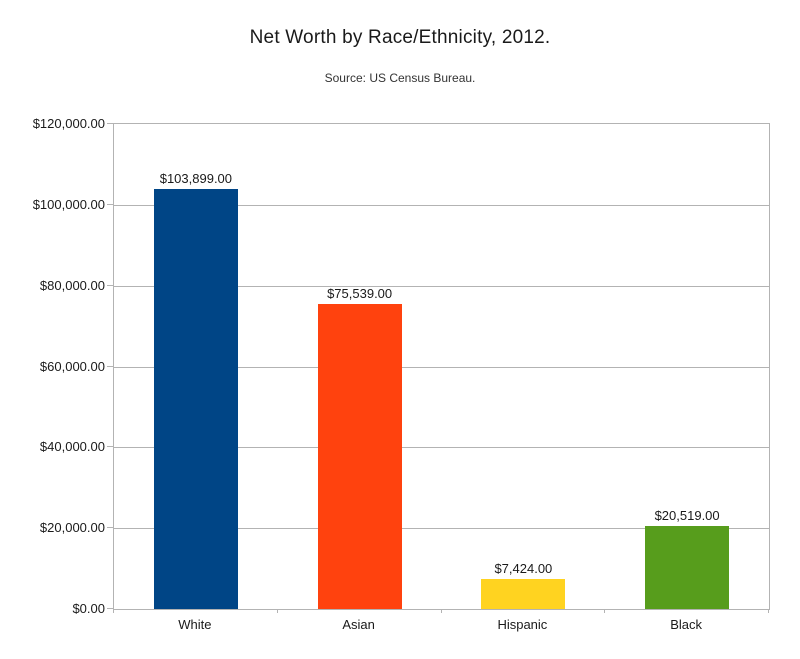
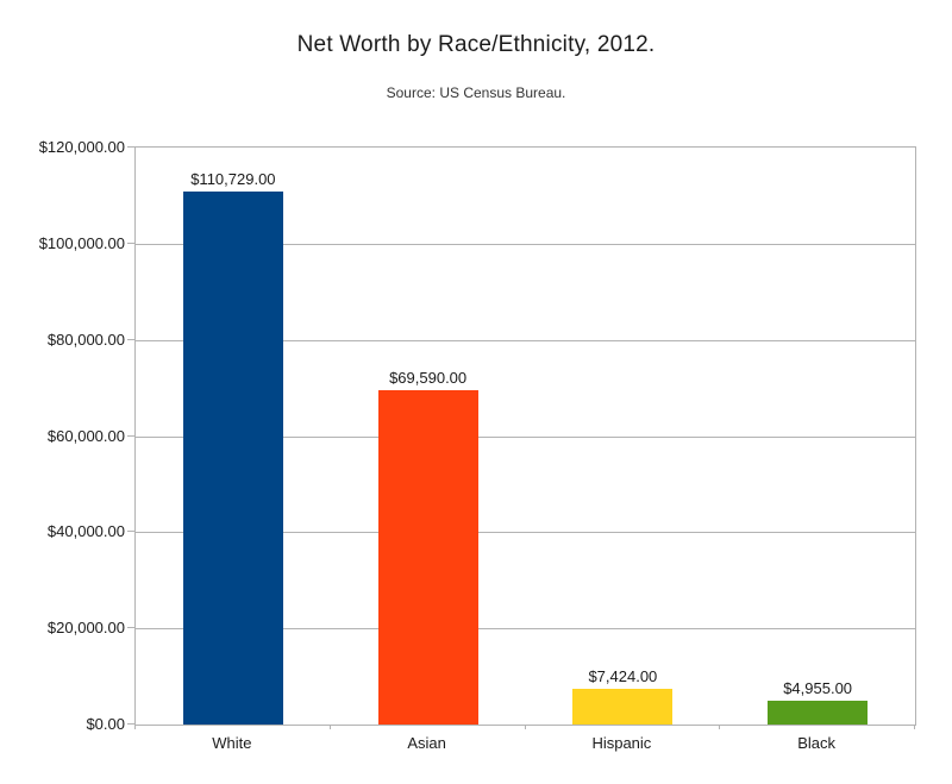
White: $103,899.00 -> $110,729.00
Asian: $75,539.00 -> $69,590.00
Black: $20,519.00 -> $4,955.00
